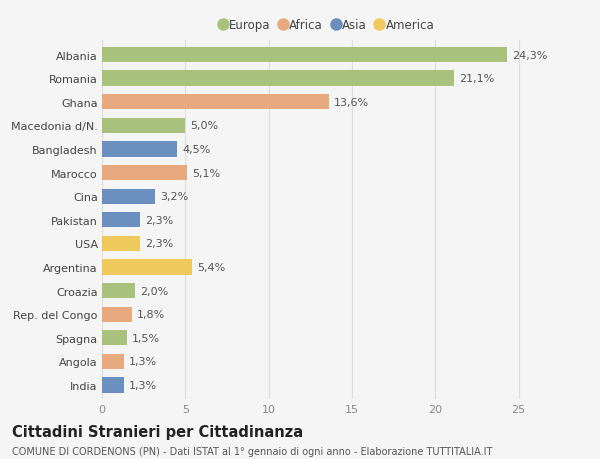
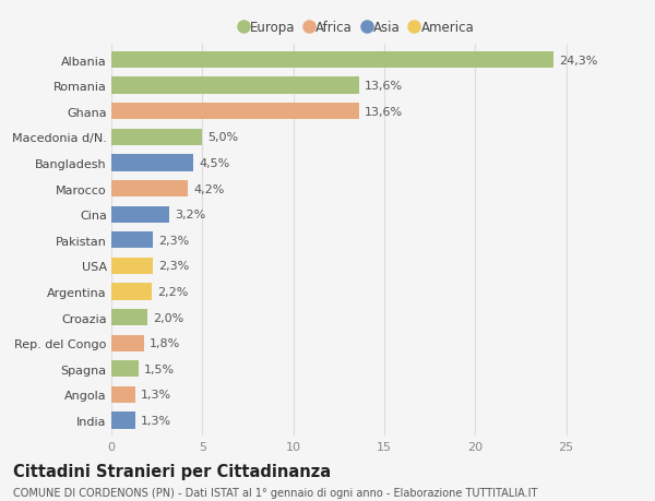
Romania: 21,1% -> 13,6%
Marocco: 5,1% -> 4,2%
Argentina: 5,4% -> 2,2%
